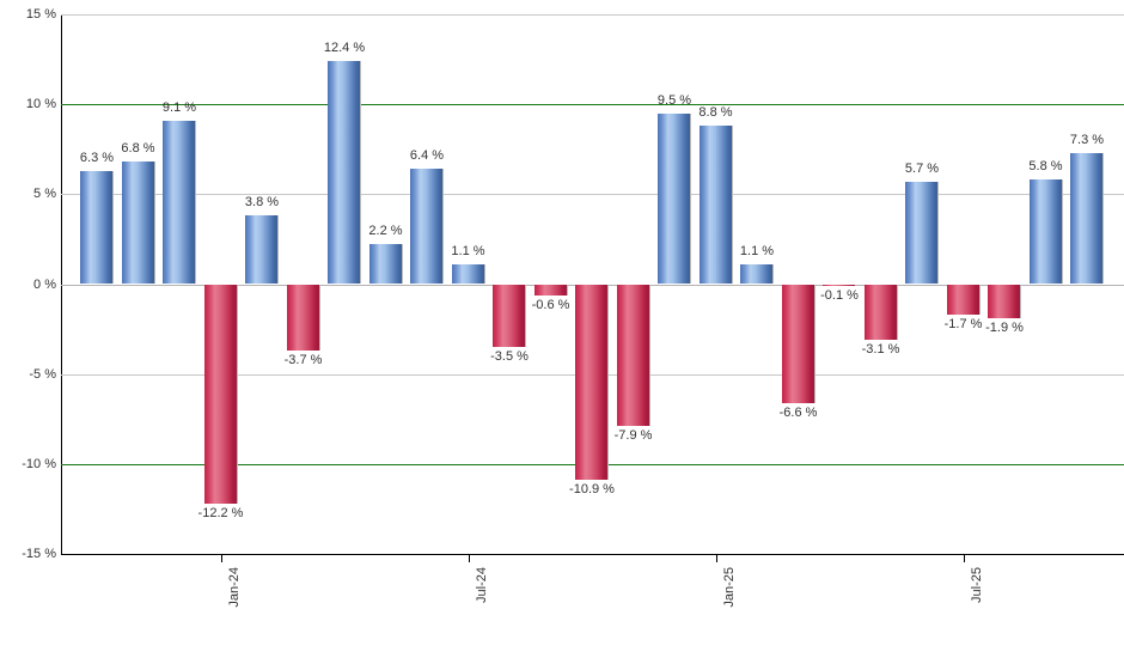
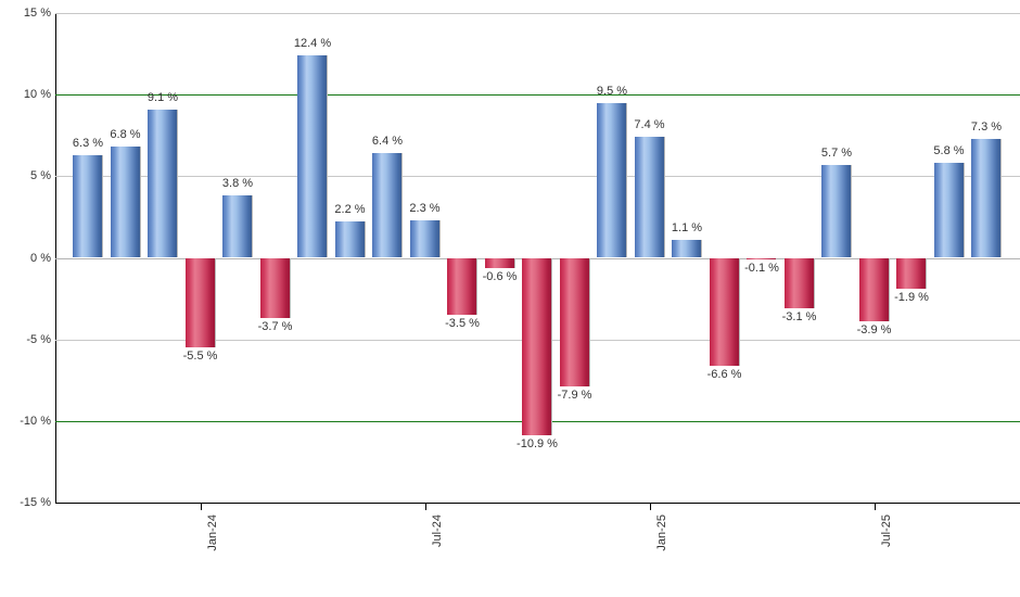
Jan-24: -12.2 -> -5.5
Jul-24: 1.1 -> 2.3
Jan-25: 8.8 -> 7.4
Jul-25: -1.7 -> -3.9
